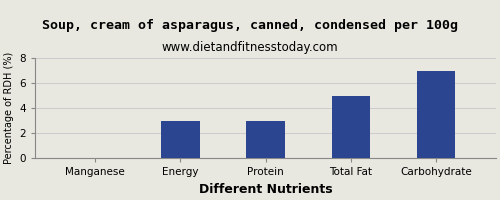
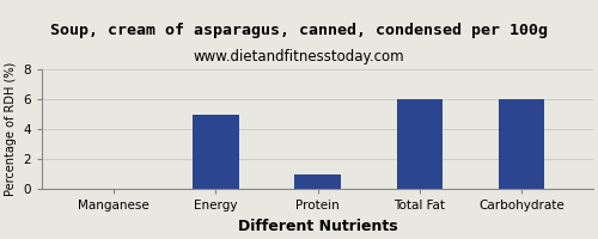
Energy: 3 -> 5
Protein: 3 -> 1
Total Fat: 5 -> 6
Carbohydrate: 7 -> 6
